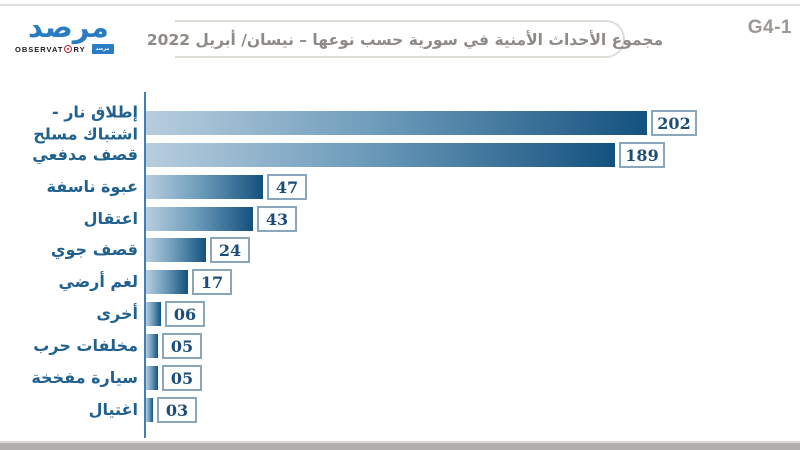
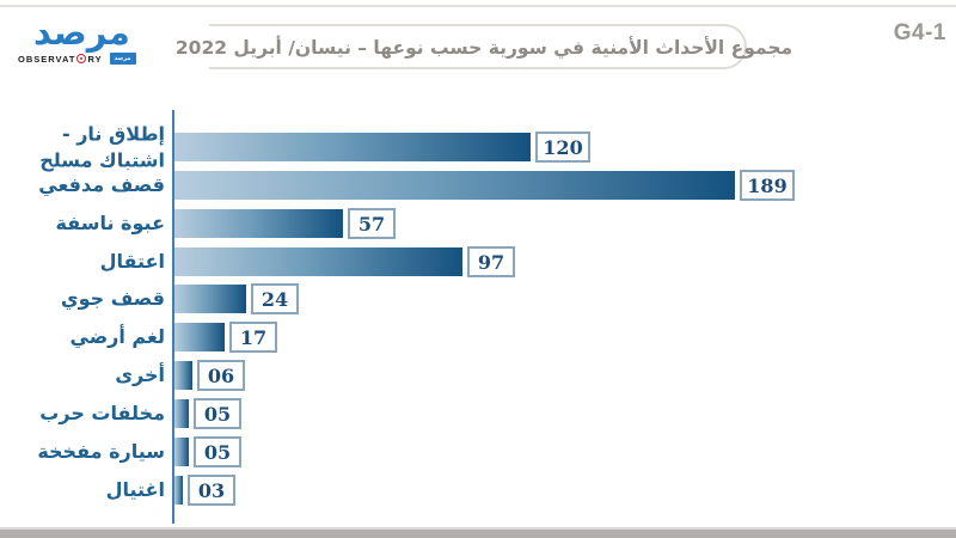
إطلاق نار - اشتباك مسلح: 202 -> 120
عبوة ناسفة: 47 -> 57
اعتقال: 43 -> 97
